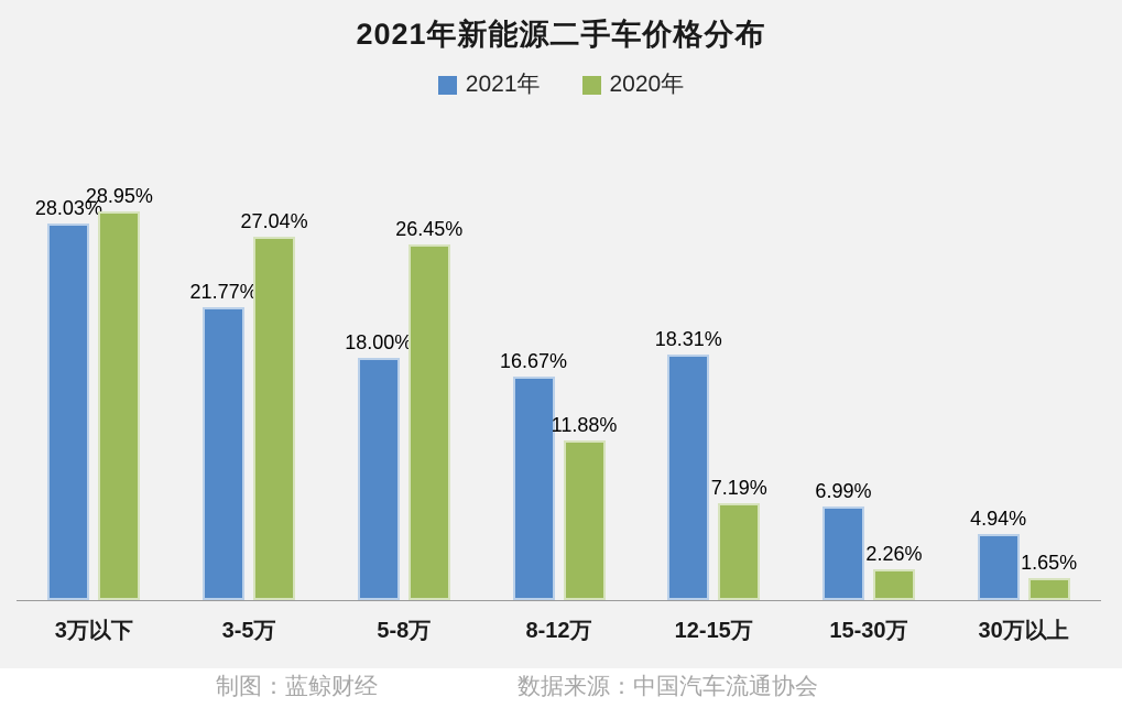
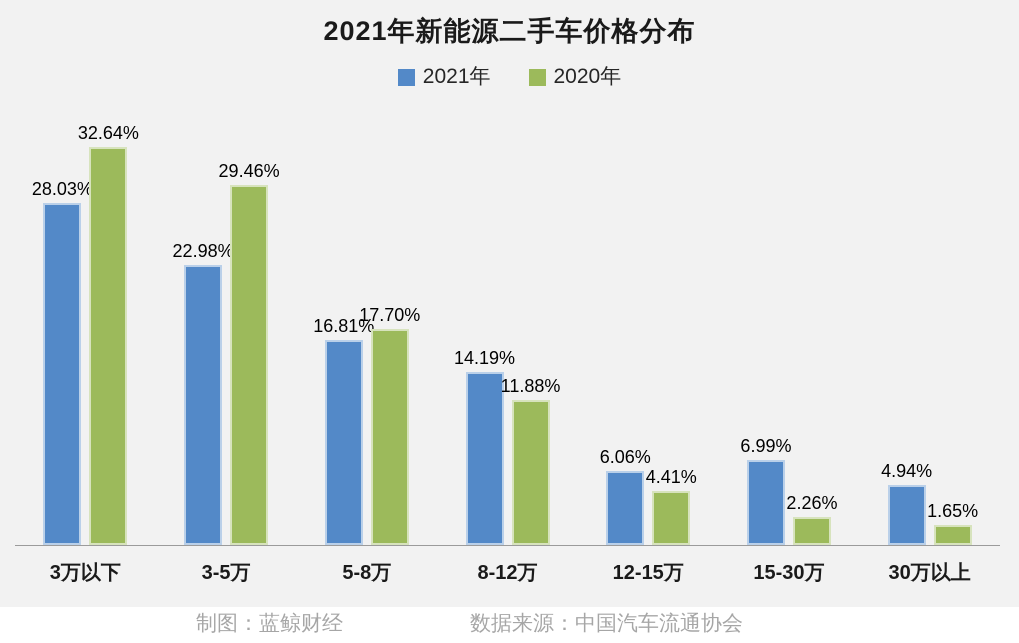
2020年/3万以下: 28.95% -> 32.64%
2021年/3-5万: 21.77% -> 22.98%
2020年/3-5万: 27.04% -> 29.46%
2021年/5-8万: 18.00% -> 16.81%
2020年/5-8万: 26.45% -> 17.70%
2021年/8-12万: 16.67% -> 14.19%
2021年/12-15万: 18.31% -> 6.06%
2020年/12-15万: 7.19% -> 4.41%
